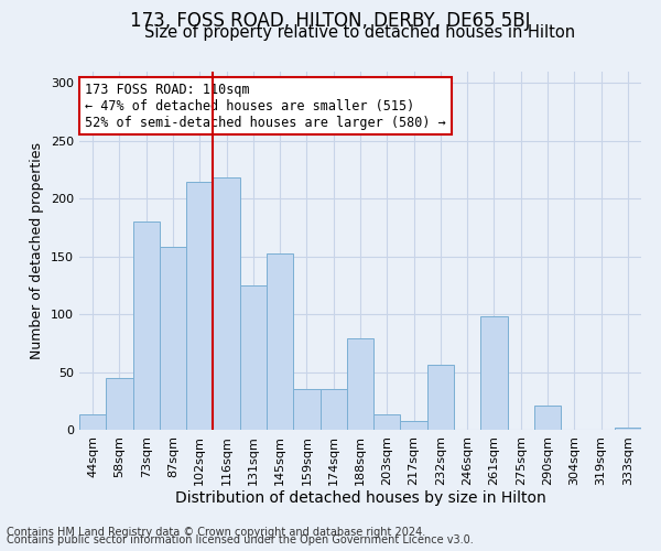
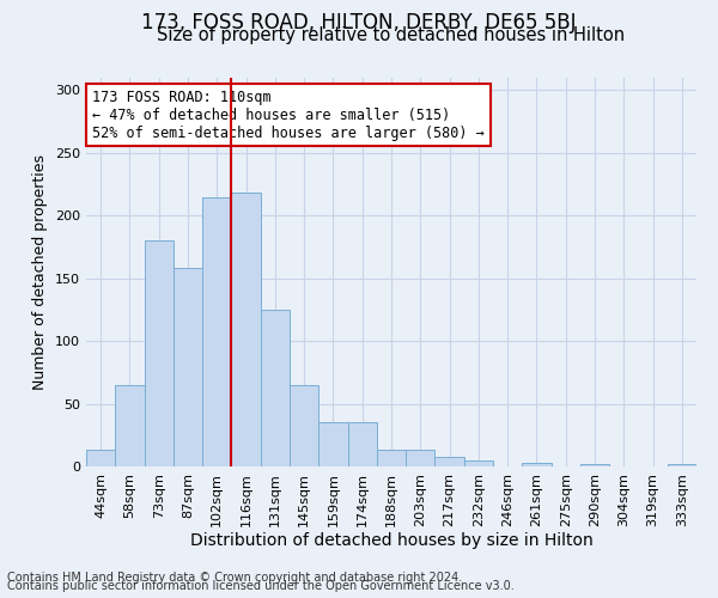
58sqm: 45 -> 65
145sqm: 153 -> 65
188sqm: 79 -> 13
232sqm: 56 -> 5
261sqm: 98 -> 3
290sqm: 21 -> 2
